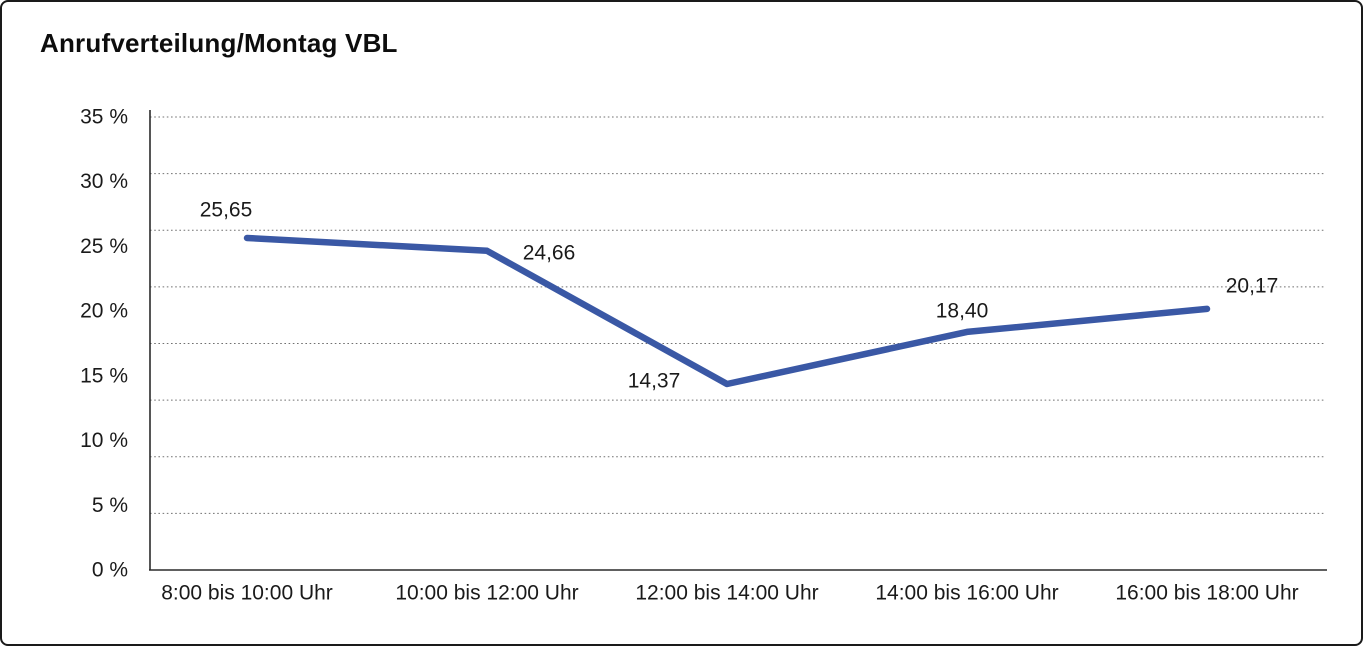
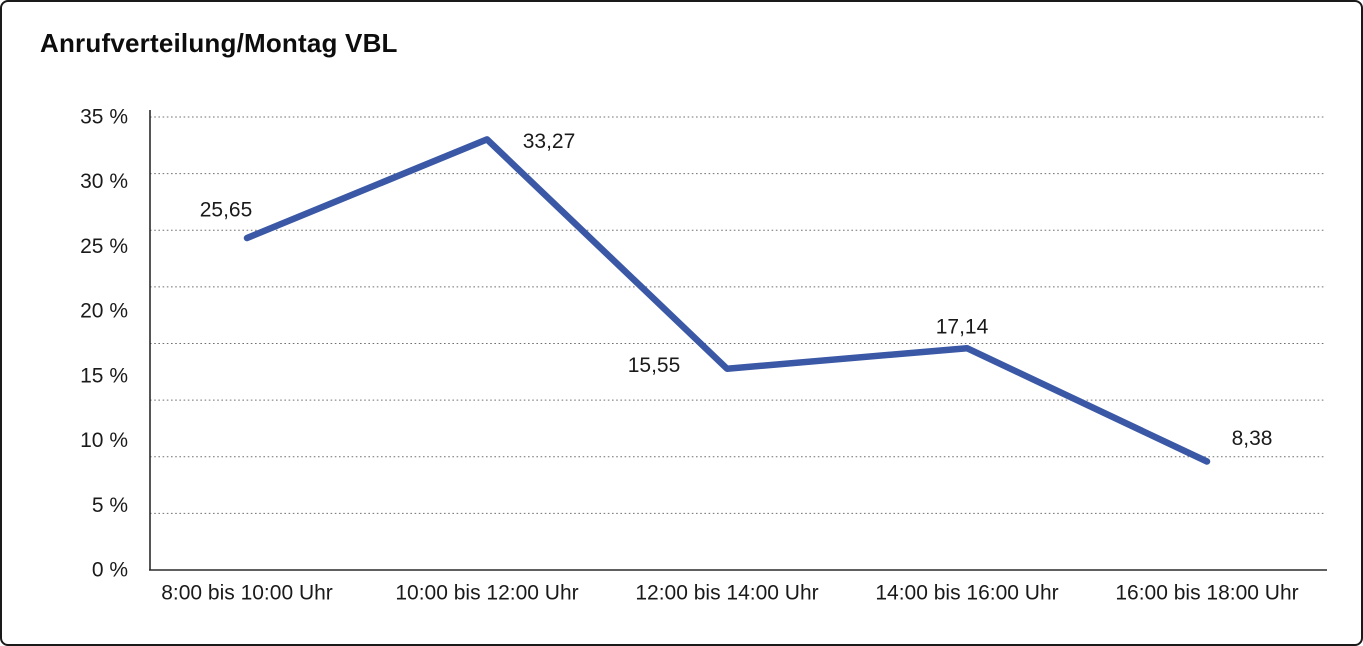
10:00 bis 12:00 Uhr: 24,66 -> 33,27
12:00 bis 14:00 Uhr: 14,37 -> 15,55
14:00 bis 16:00 Uhr: 18,40 -> 17,14
16:00 bis 18:00 Uhr: 20,17 -> 8,38
